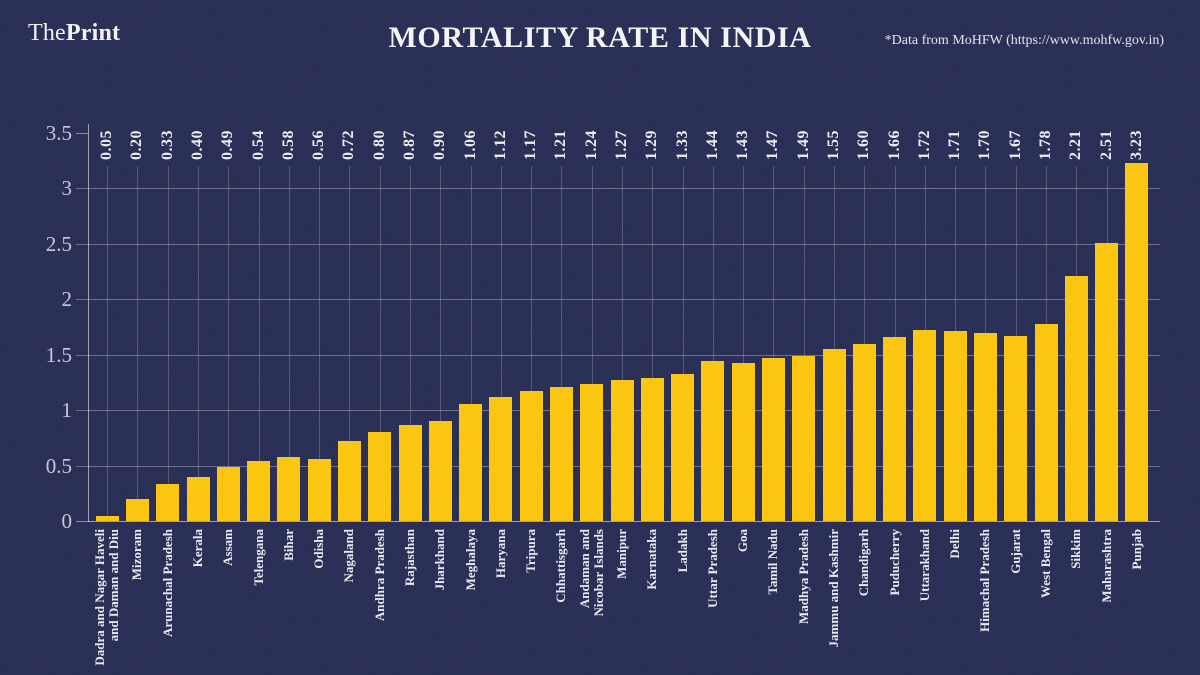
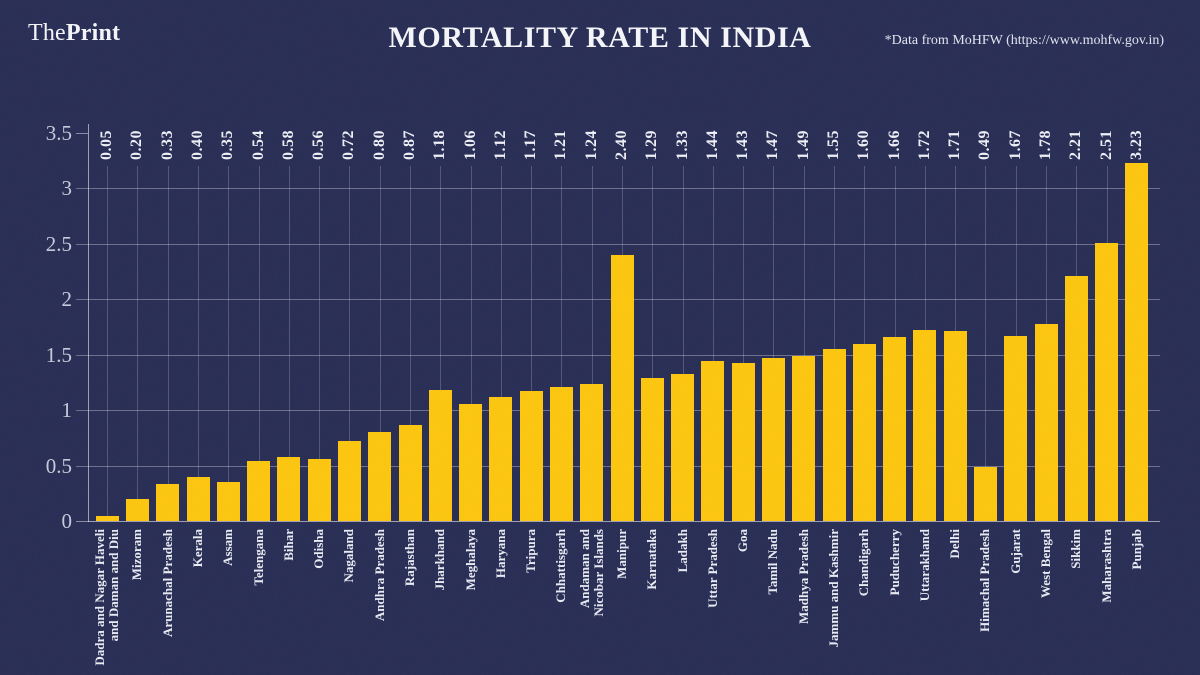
Assam: 0.49 -> 0.35
Jharkhand: 0.90 -> 1.18
Manipur: 1.27 -> 2.40
Himachal Pradesh: 1.70 -> 0.49
